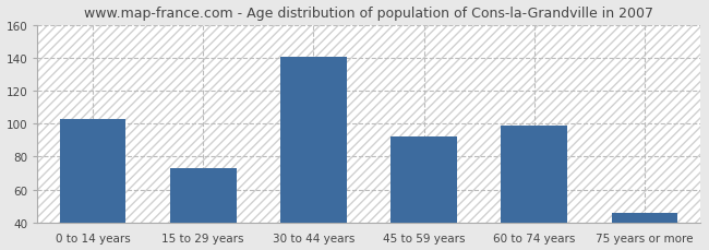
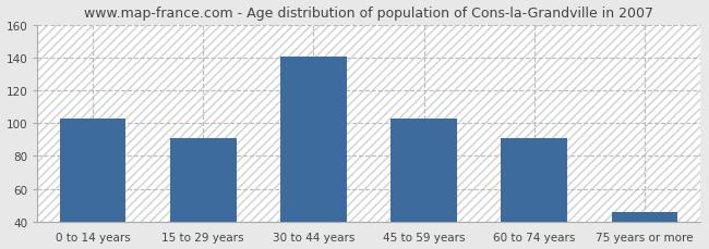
15 to 29 years: 73 -> 91
45 to 59 years: 92 -> 103
60 to 74 years: 99 -> 91
